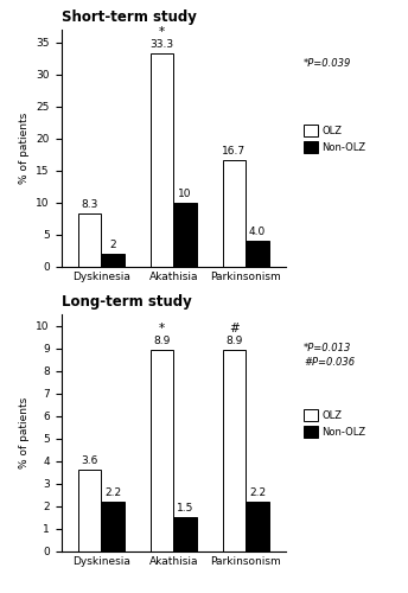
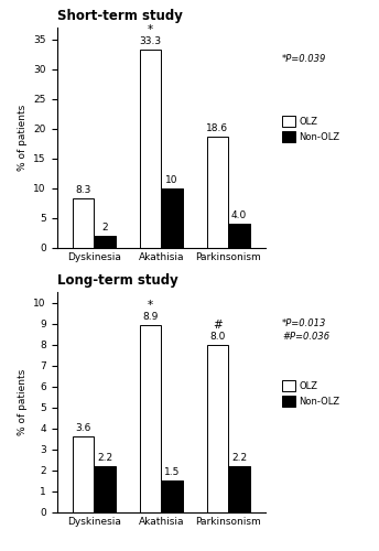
Short-term study/OLZ/Parkinsonism: 16.7 -> 18.6
Long-term study/OLZ/Parkinsonism: 8.9 -> 8.0
